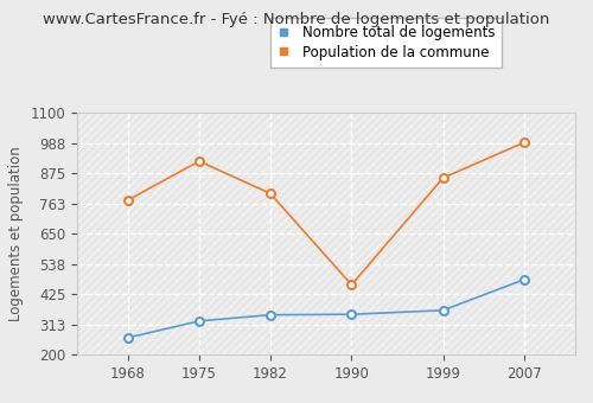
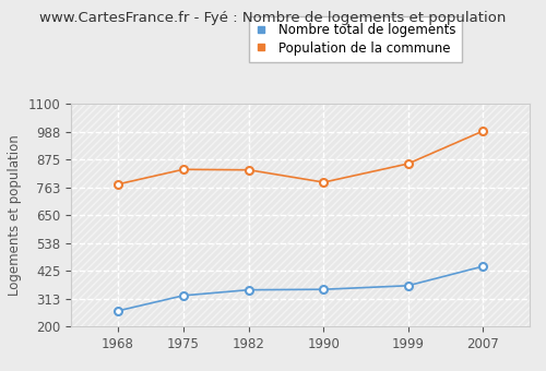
Population de la commune/1975: 920 -> 835
Population de la commune/1982: 800 -> 833
Population de la commune/1990: 460 -> 783
Nombre total de logements/2007: 480 -> 443
